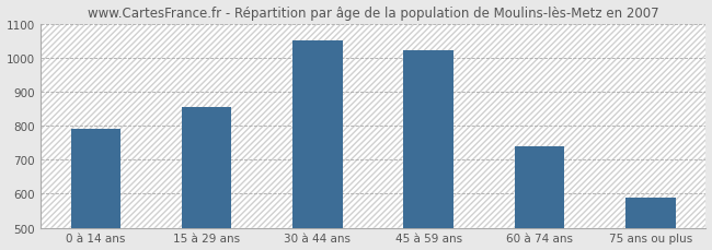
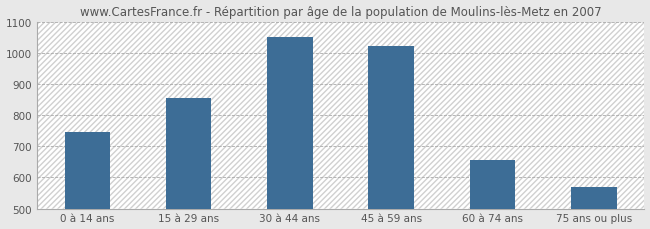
0 à 14 ans: 790 -> 745
60 à 74 ans: 738 -> 655
75 ans ou plus: 590 -> 570
